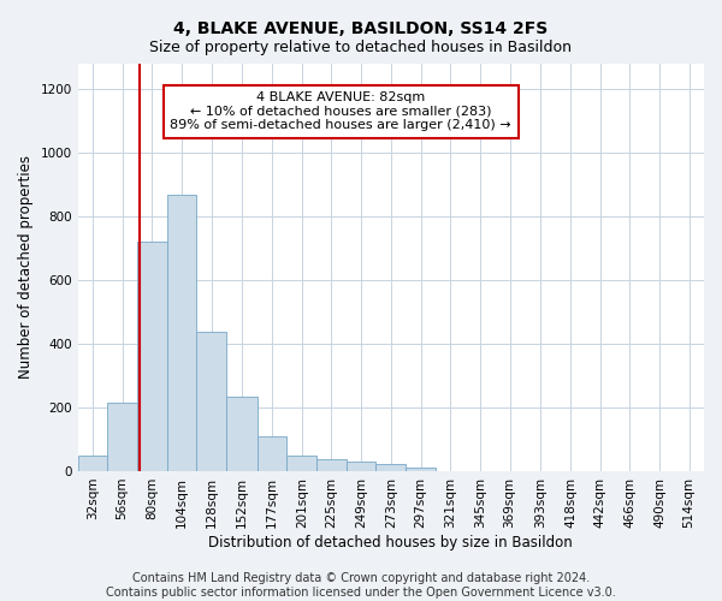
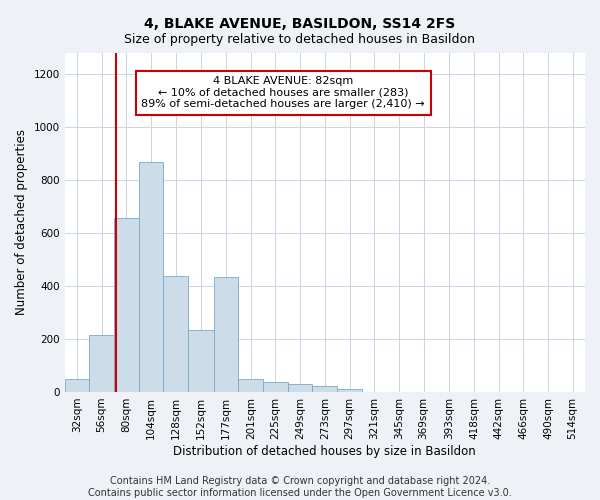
80sqm: 720 -> 655
177sqm: 108 -> 435
